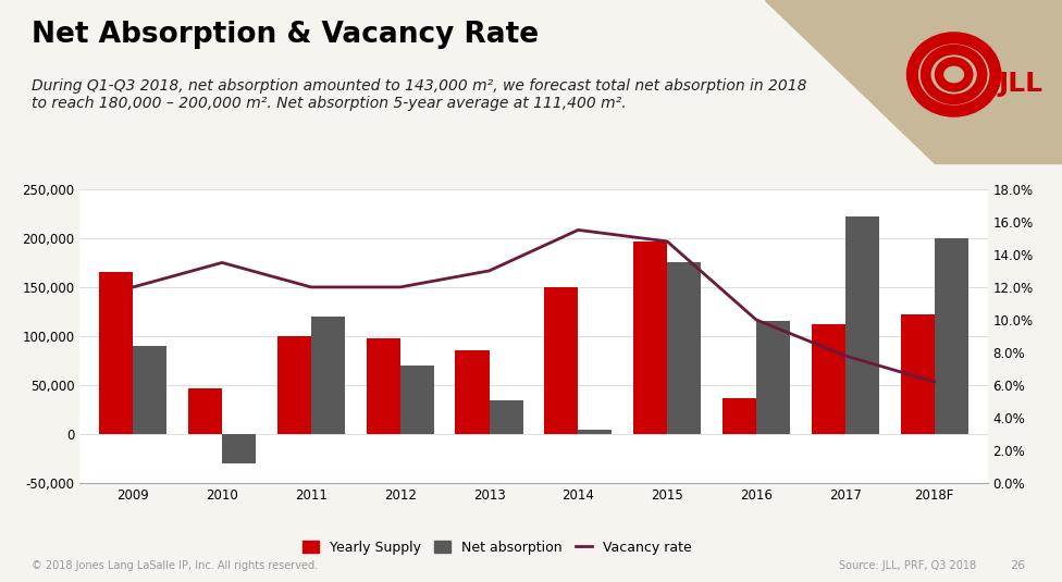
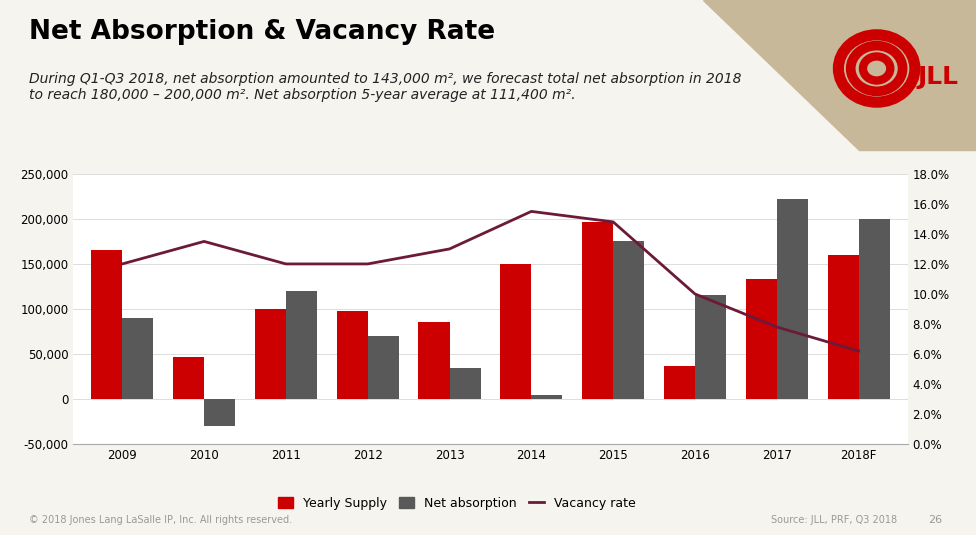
Yearly Supply/2017: 112,000 -> 133,000
Yearly Supply/2018F: 122,000 -> 160,000
